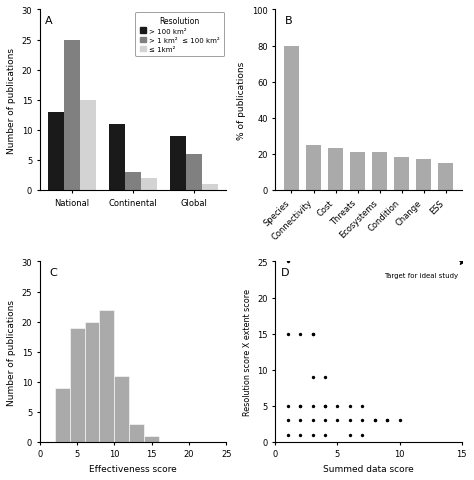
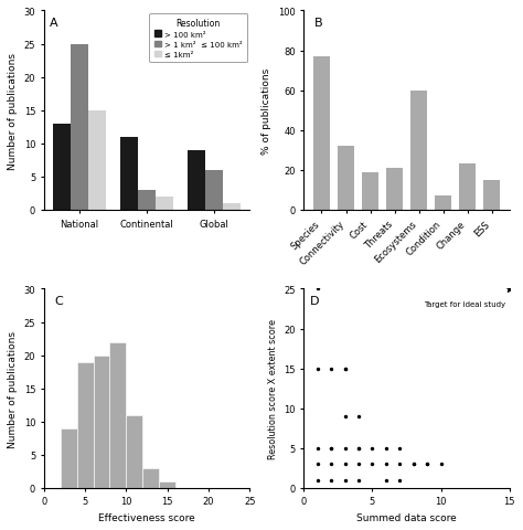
Species: 80 -> 77
Connectivity: 25 -> 32
Cost: 23 -> 19
Ecosystems: 21 -> 60
Condition: 18 -> 7
Change: 17 -> 23
